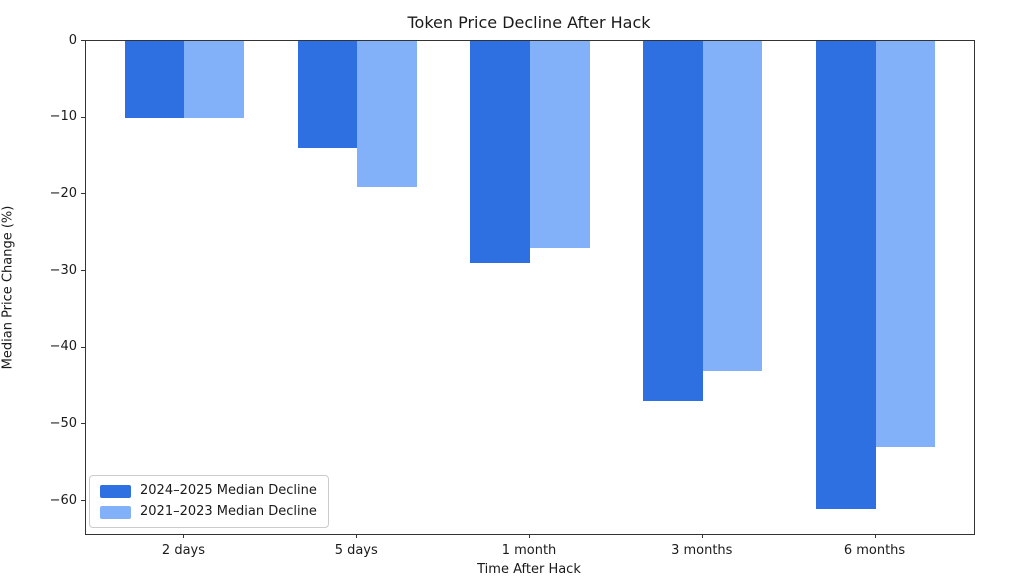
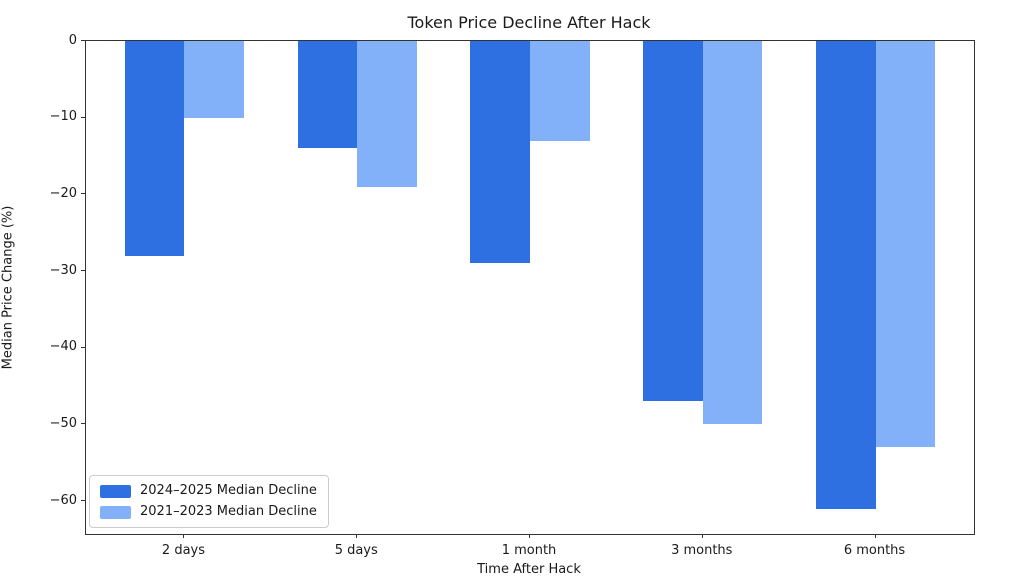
2024–2025 Median Decline/2 days: -10 -> -28
2021–2023 Median Decline/1 month: -27 -> -13
2021–2023 Median Decline/3 months: -43 -> -50
